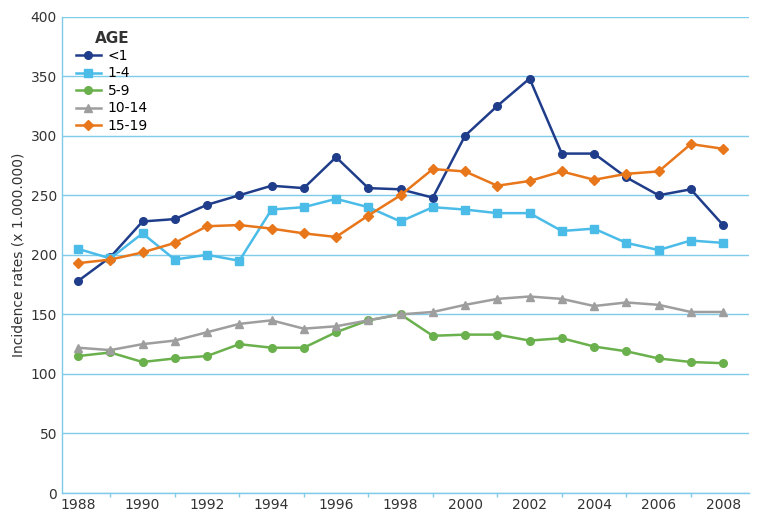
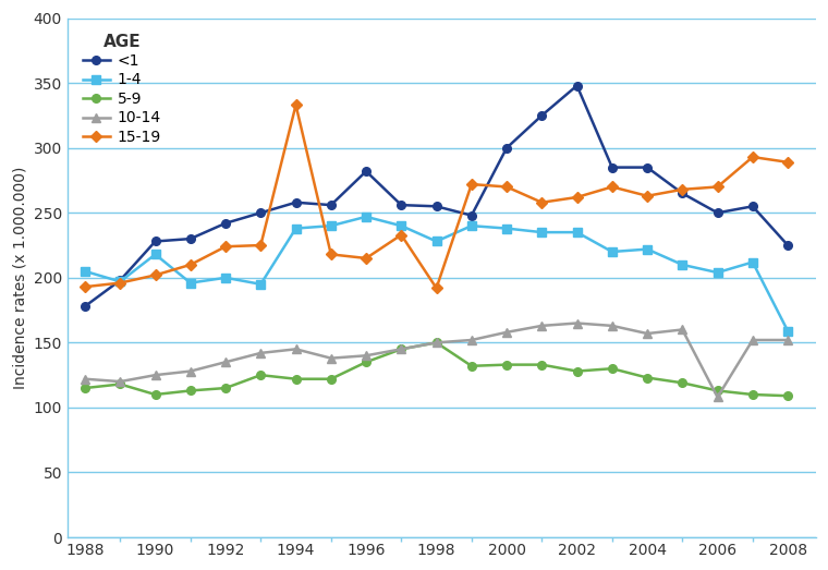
15-19/1994: 222 -> 333
15-19/1998: 250 -> 192
10-14/2006: 158 -> 108
1-4/2008: 210 -> 159
